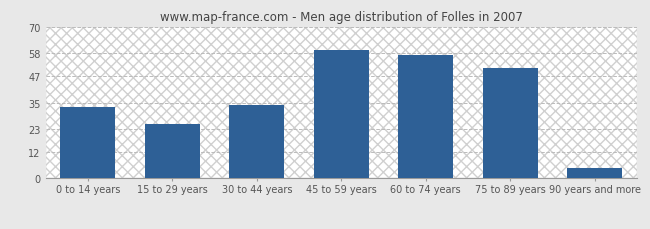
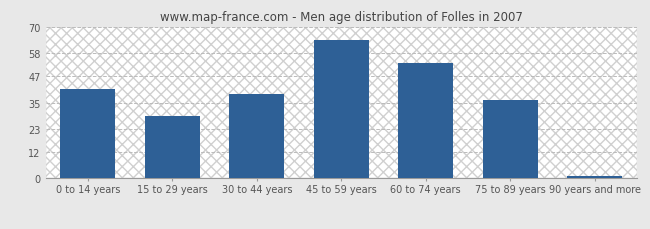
0 to 14 years: 33 -> 41
15 to 29 years: 25 -> 29
30 to 44 years: 34 -> 39
45 to 59 years: 59 -> 64
60 to 74 years: 57 -> 53
75 to 89 years: 51 -> 36
90 years and more: 5 -> 1
